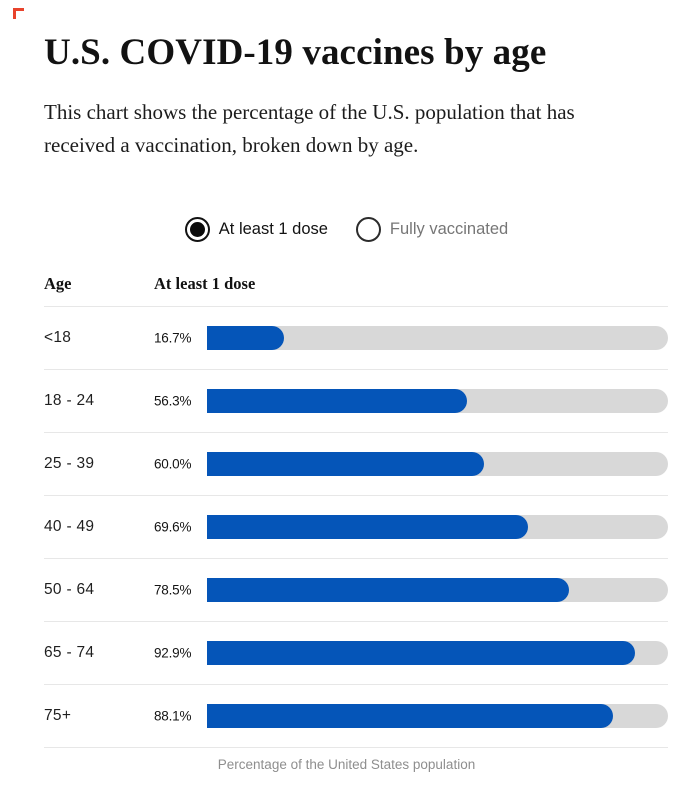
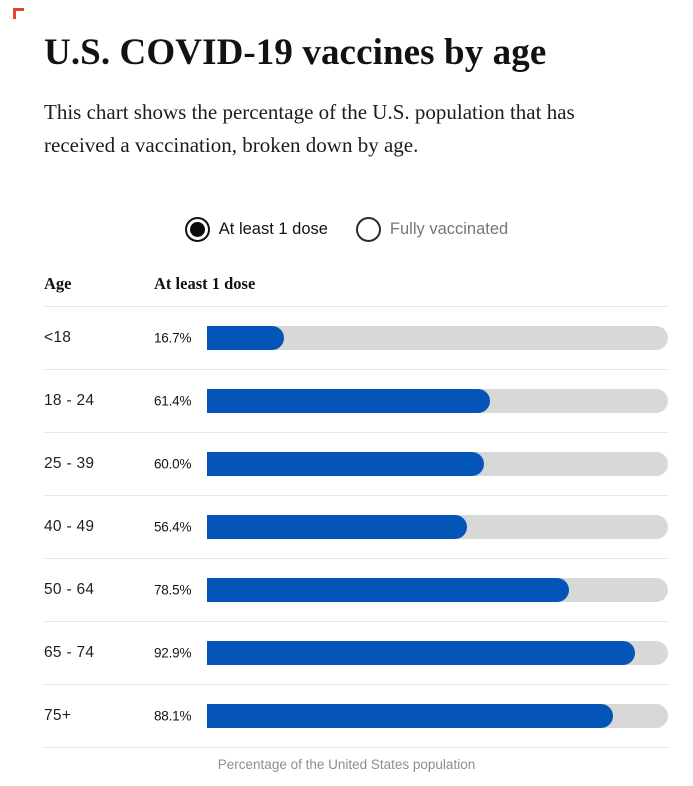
18 - 24: 56.3% -> 61.4%
40 - 49: 69.6% -> 56.4%
